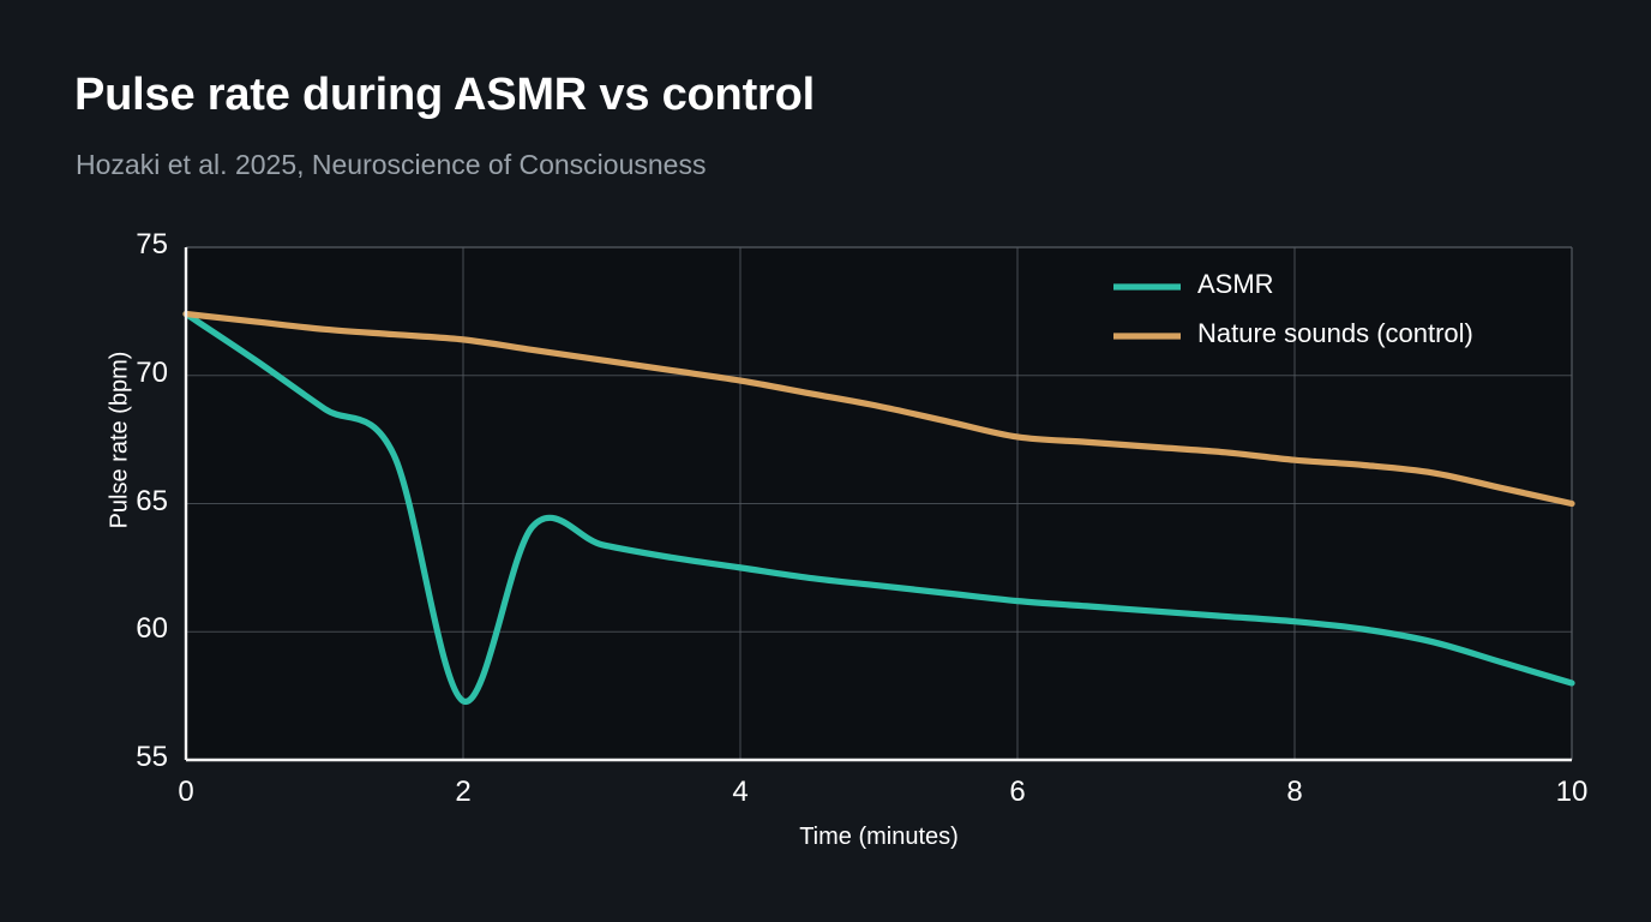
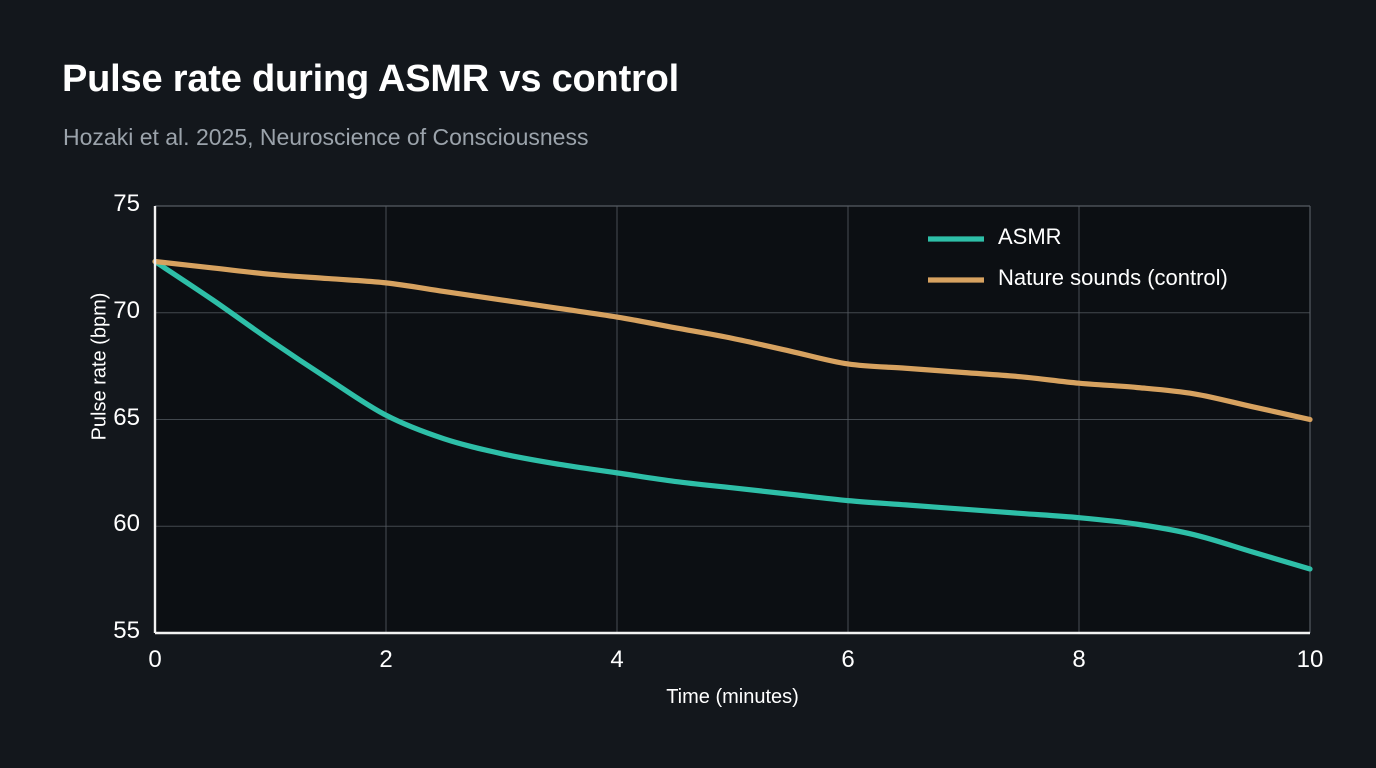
ASMR/2: 57.3 -> 65.2
